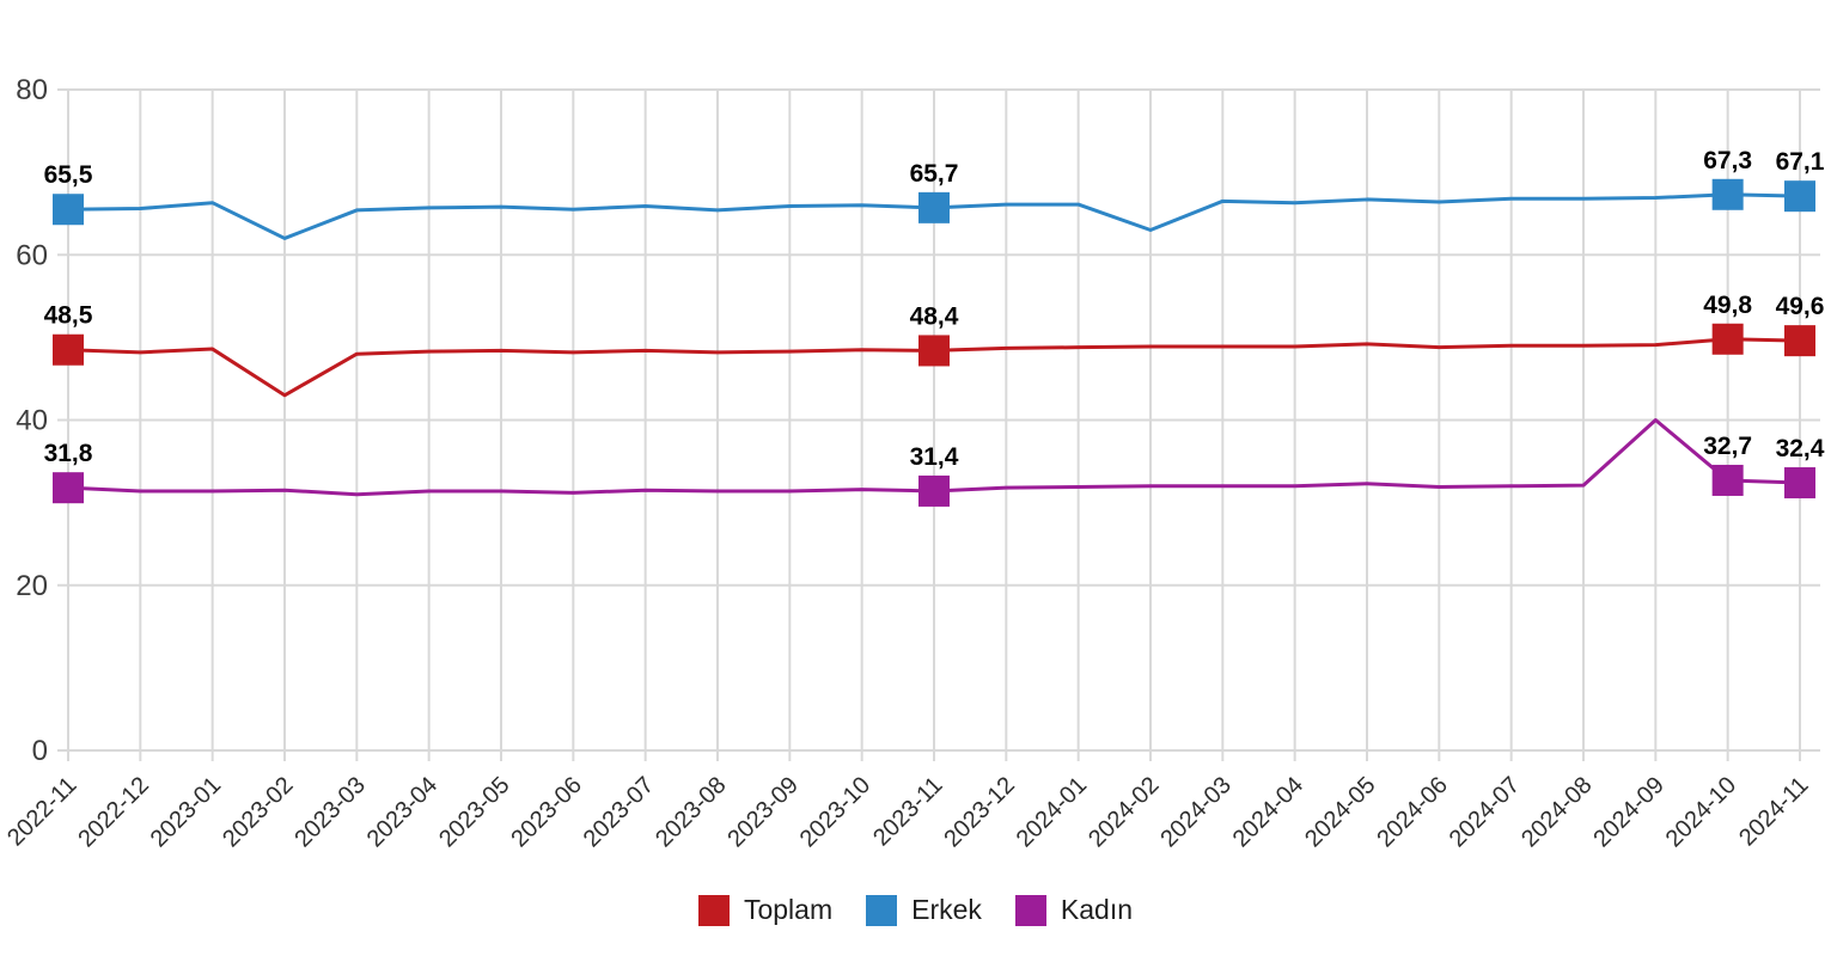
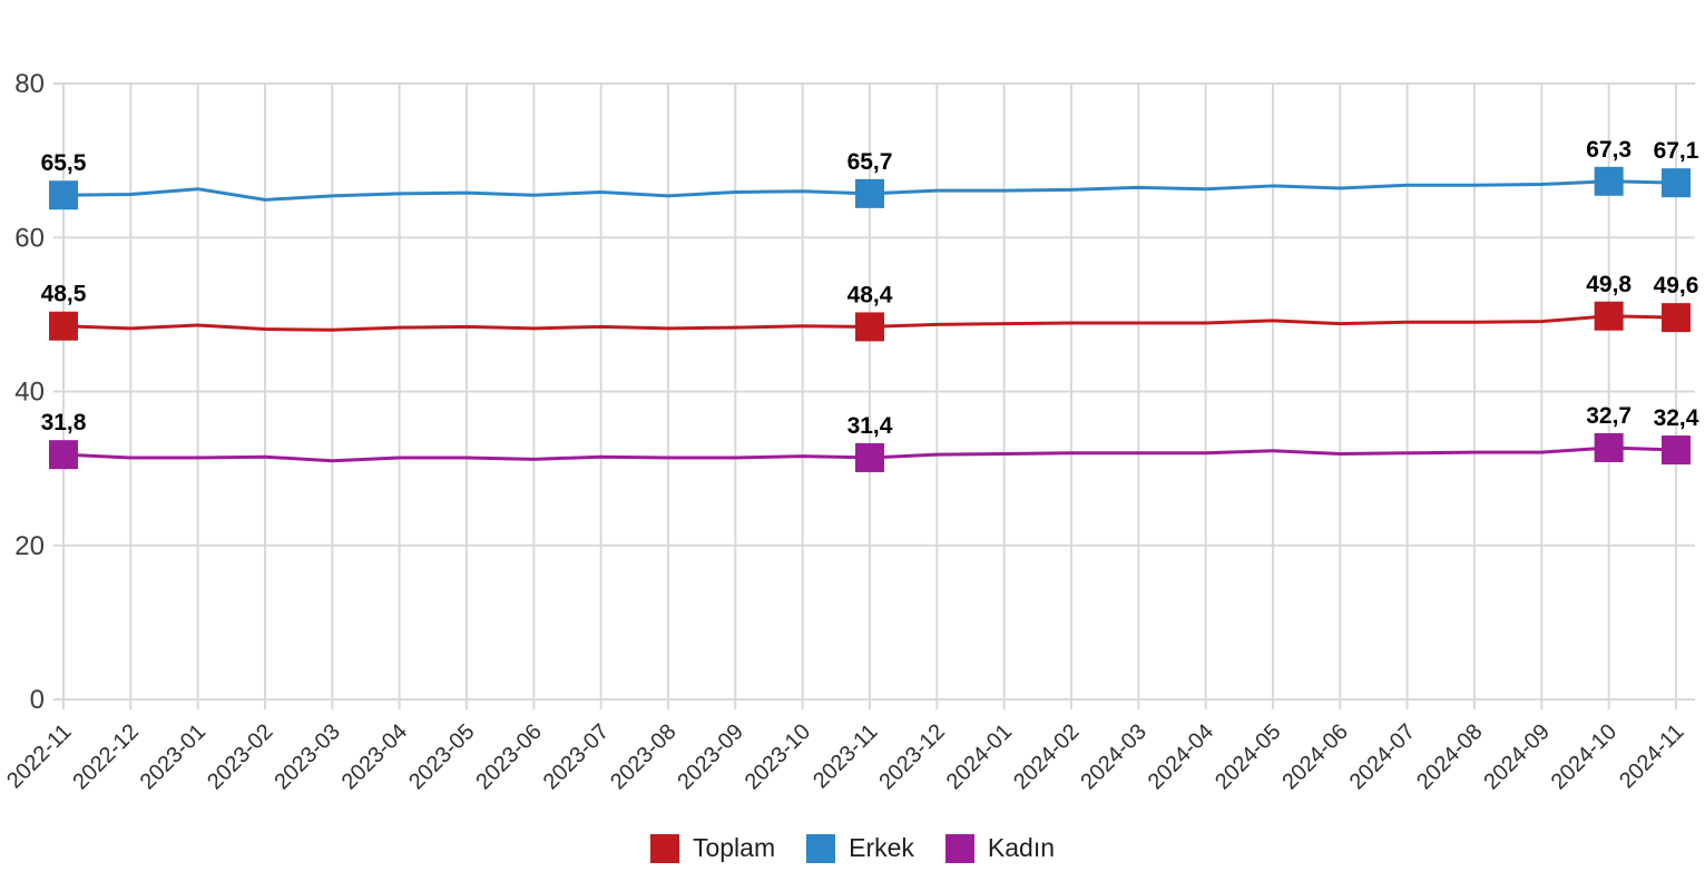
Toplam/2023-02: 43 -> 48
Erkek/2023-02: 62 -> 65
Erkek/2024-02: 63 -> 66
Kadın/2024-09: 40 -> 32
